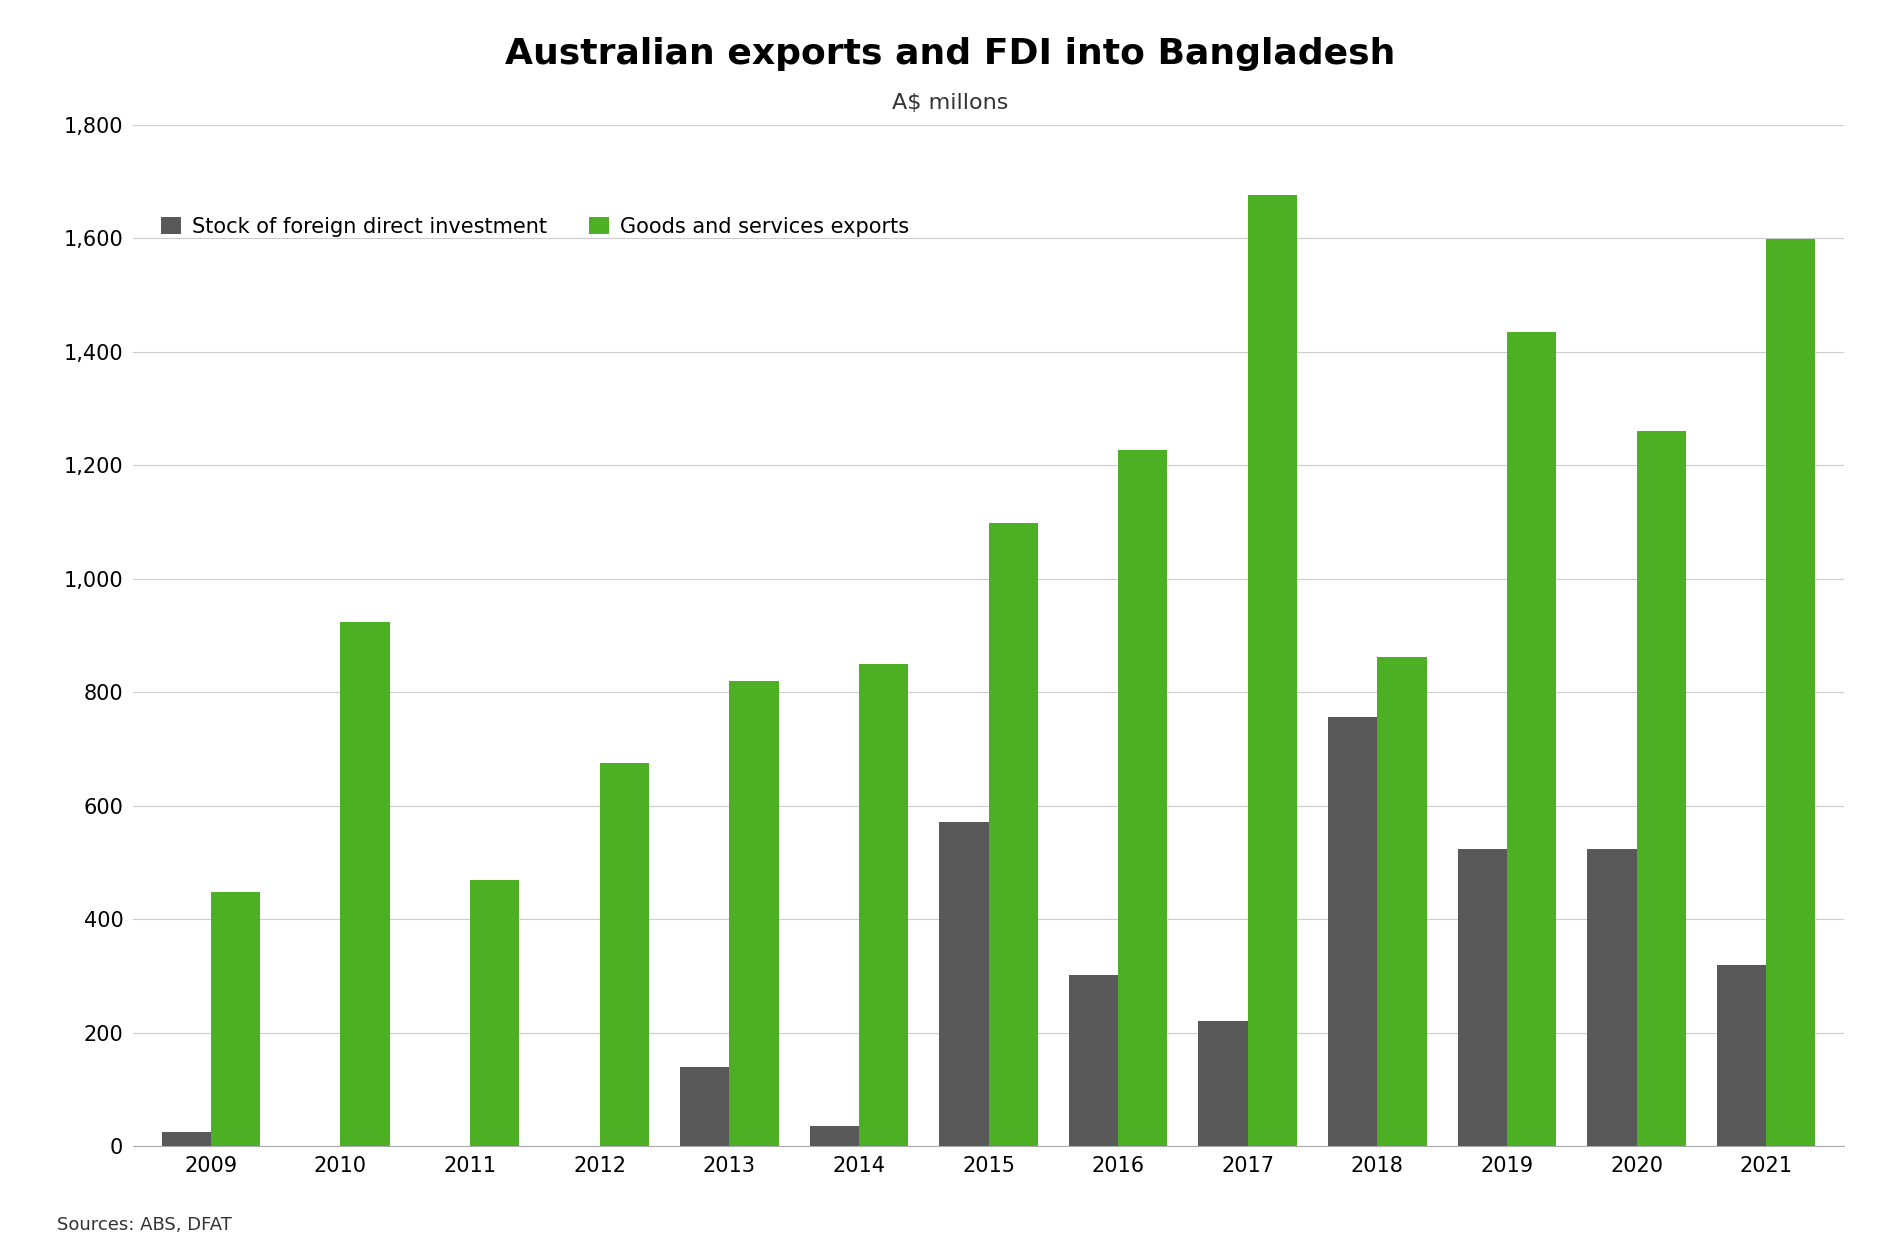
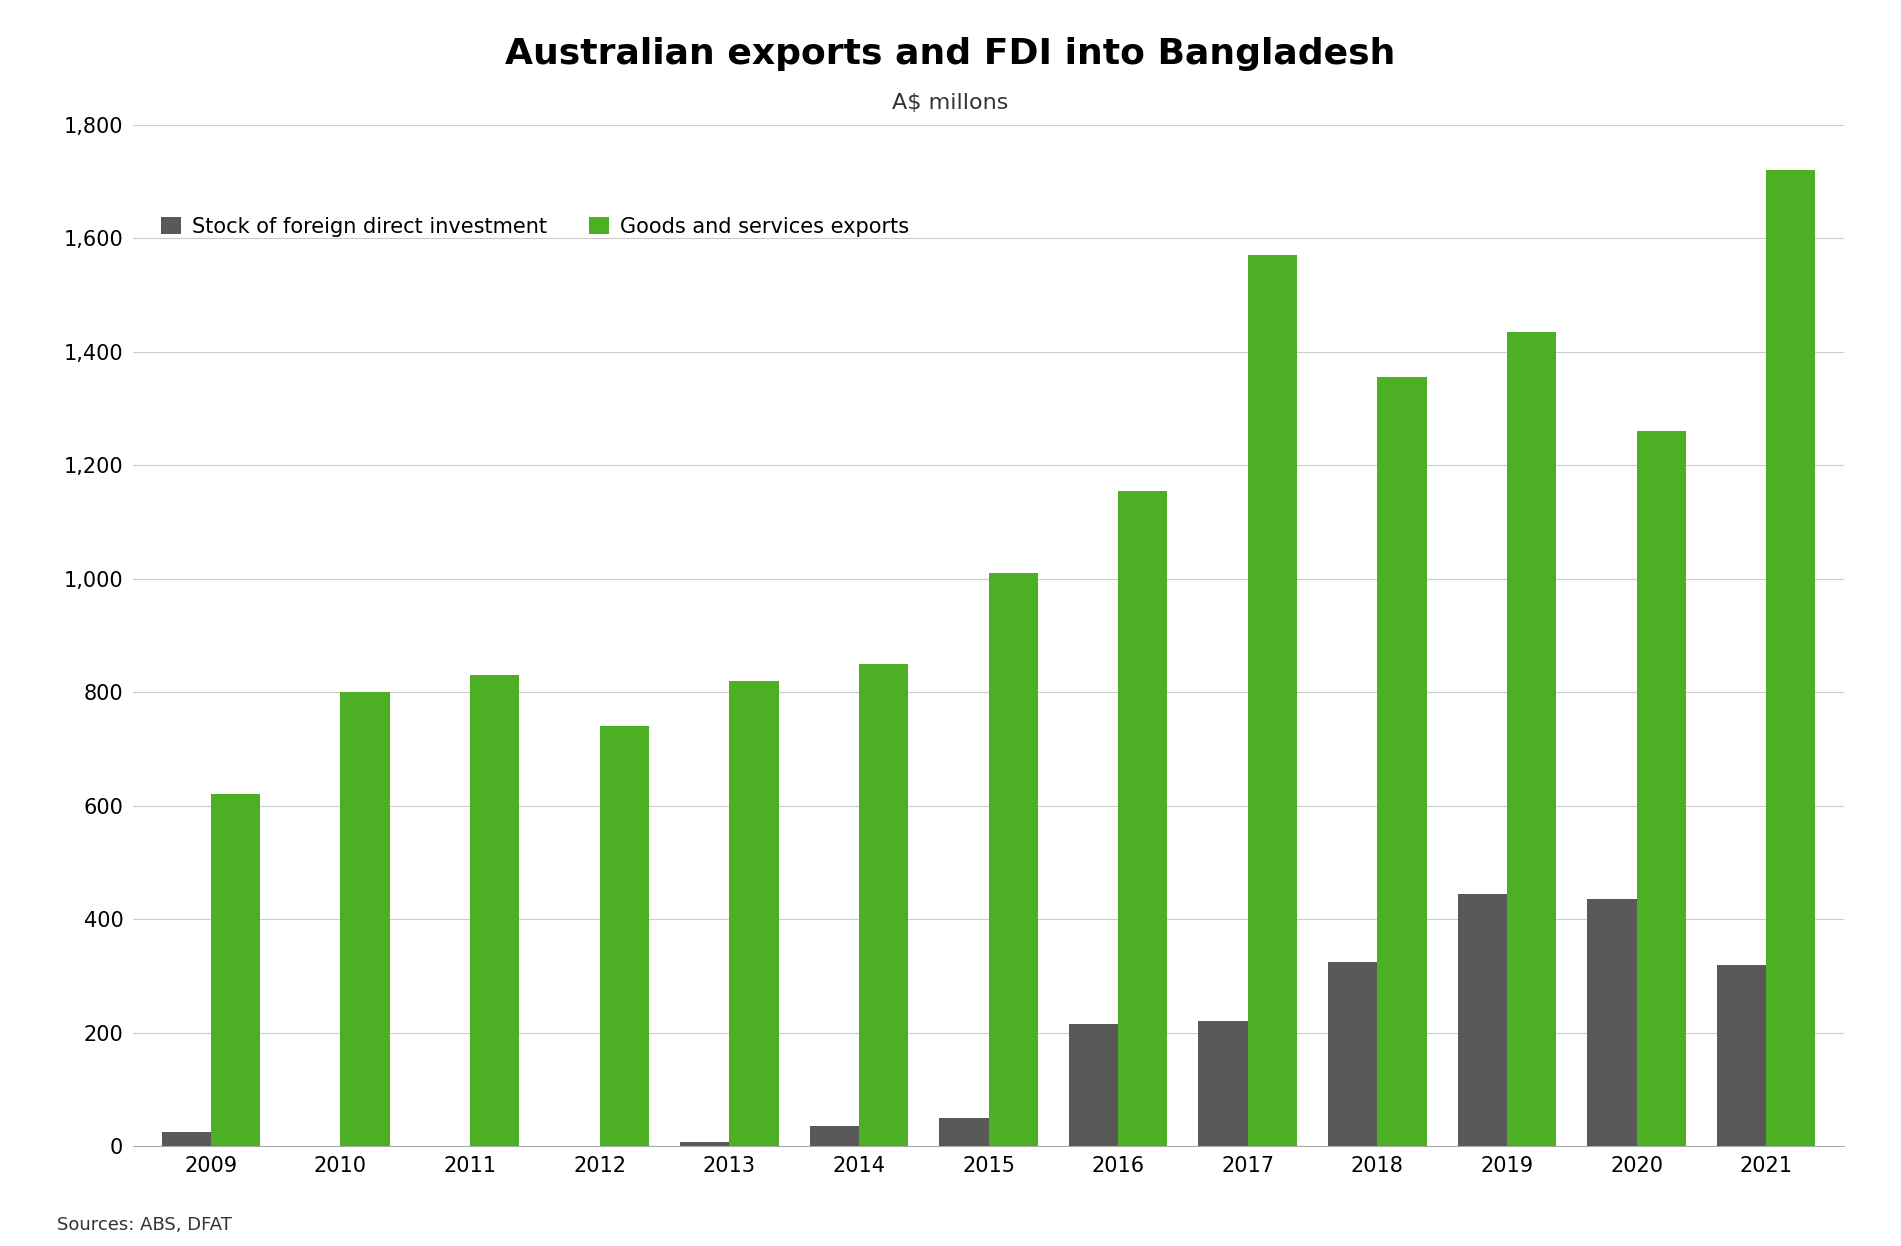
Goods and services exports/2009: 448 -> 620
Goods and services exports/2010: 924 -> 800
Goods and services exports/2011: 470 -> 830
Goods and services exports/2012: 676 -> 740
Stock of foreign direct investment/2013: 140 -> 8
Stock of foreign direct investment/2015: 572 -> 50
Goods and services exports/2015: 1,098 -> 1,010
Stock of foreign direct investment/2016: 302 -> 215
Goods and services exports/2016: 1,226 -> 1,155
Goods and services exports/2017: 1,676 -> 1,570
Stock of foreign direct investment/2018: 756 -> 325
Goods and services exports/2018: 862 -> 1,355
Stock of foreign direct investment/2019: 524 -> 445
Stock of foreign direct investment/2020: 524 -> 435
Goods and services exports/2021: 1,598 -> 1,720
